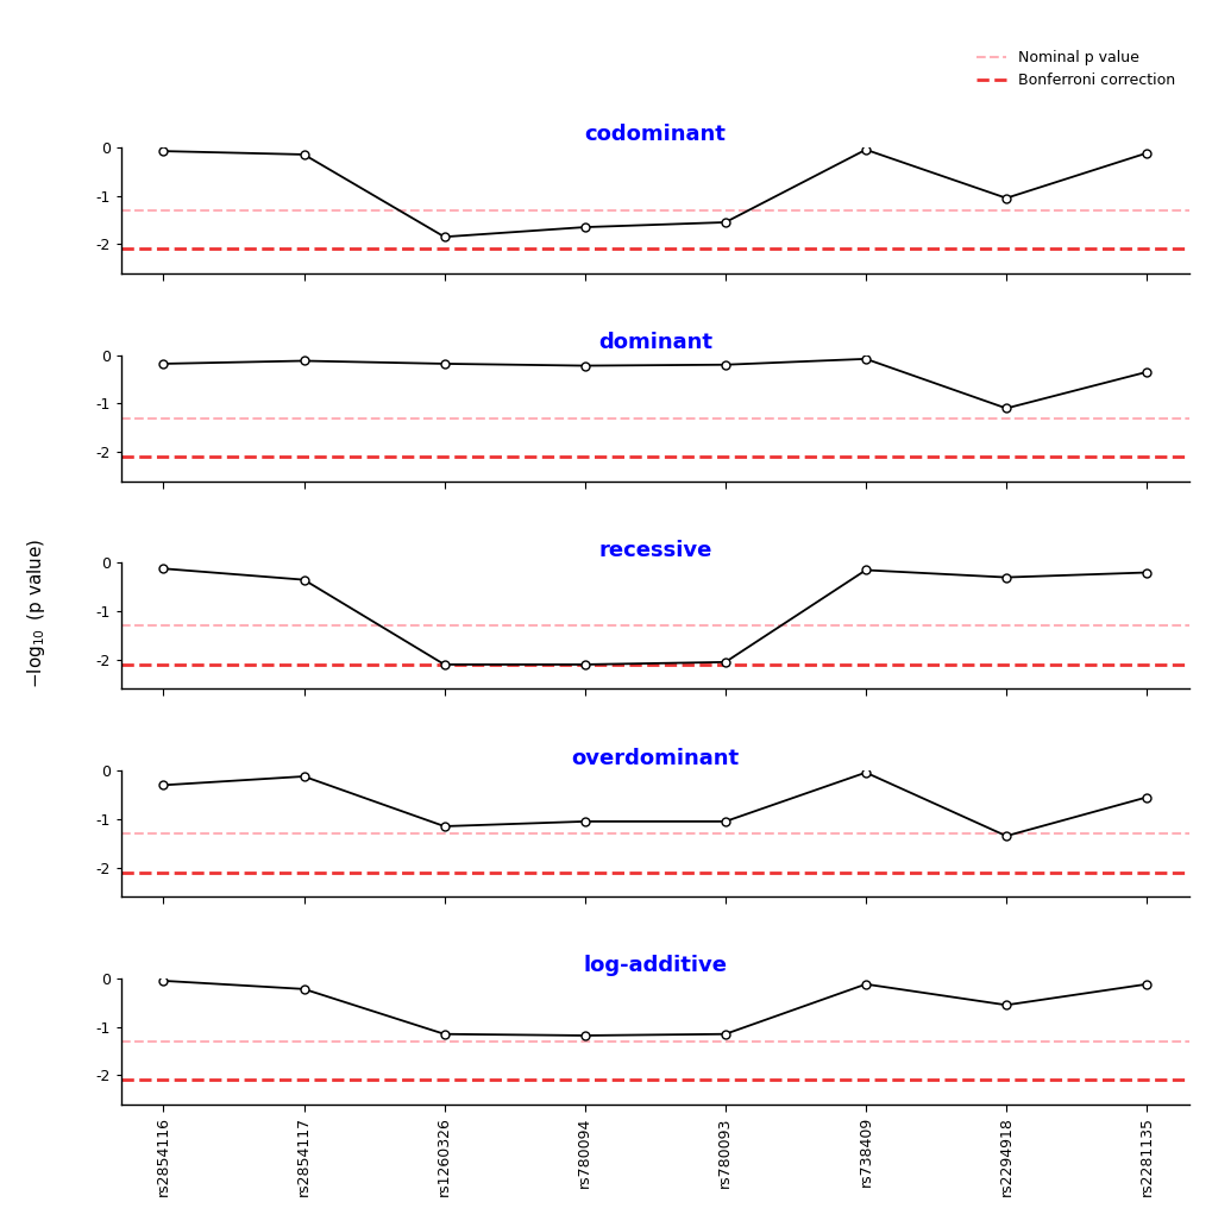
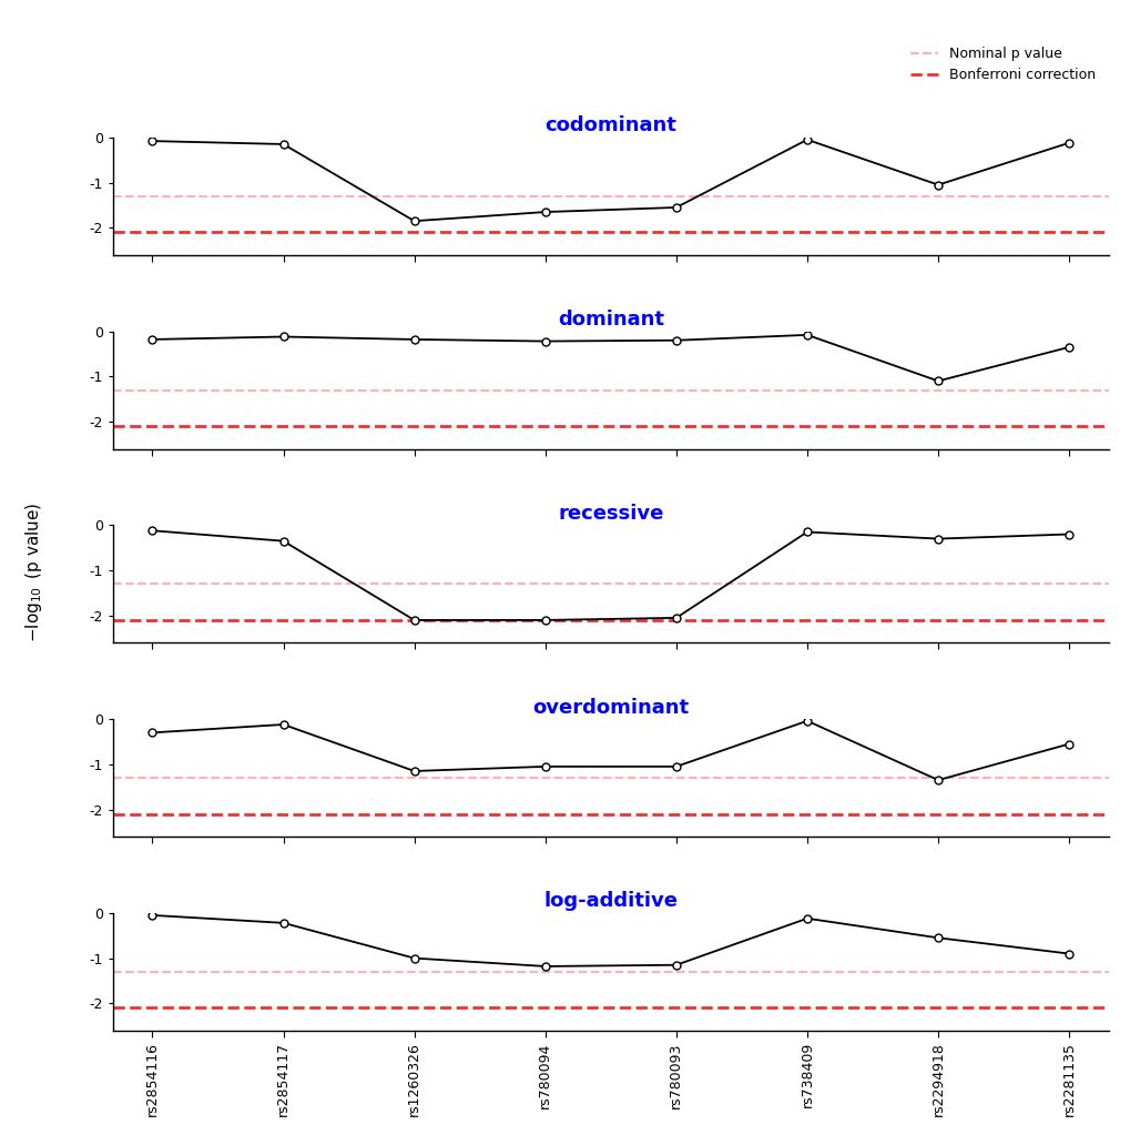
log-additive/rs1260326: -1.15 -> -1.00
log-additive/rs2281135: -0.12 -> -0.90
